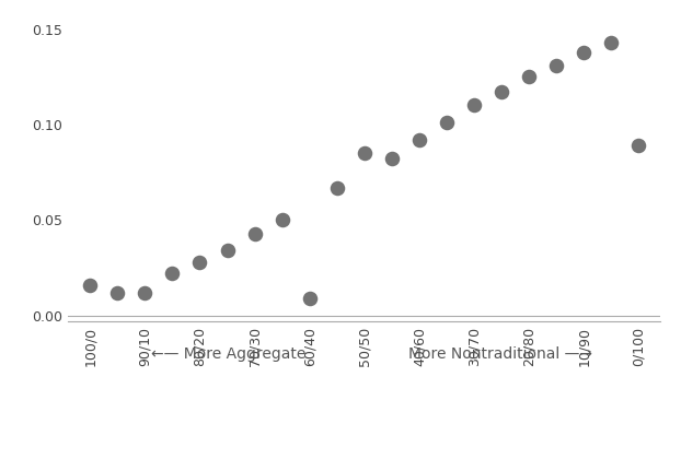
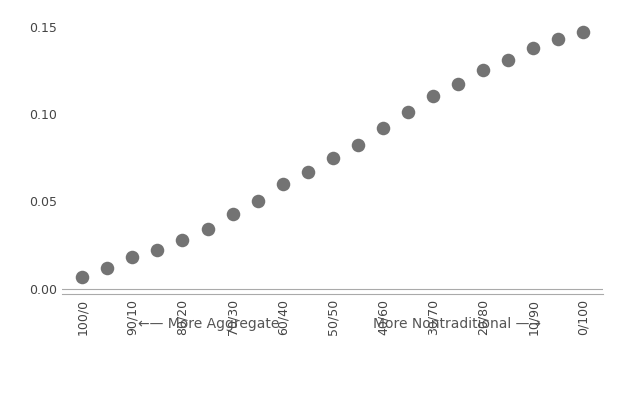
100/0: 0.016 -> 0.007
90/10: 0.012 -> 0.018
60/40: 0.009 -> 0.060
50/50: 0.085 -> 0.075
0/100: 0.089 -> 0.147
